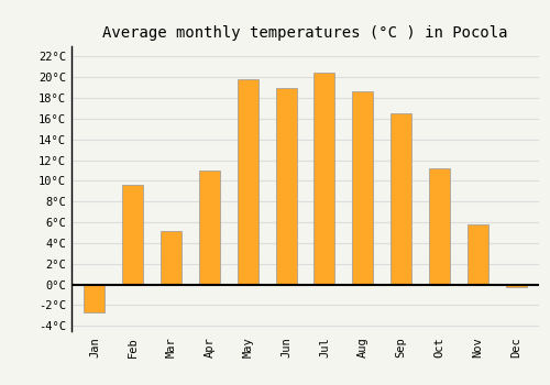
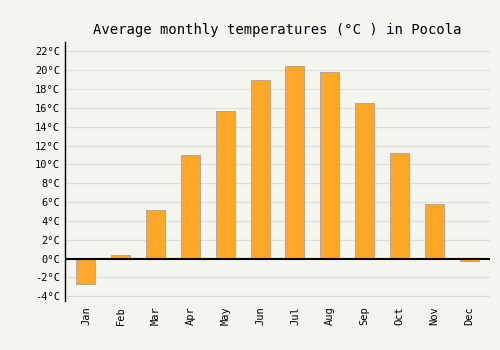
Feb: 9.6°C -> 0.4°C
May: 19.8°C -> 15.7°C
Aug: 18.6°C -> 19.8°C
